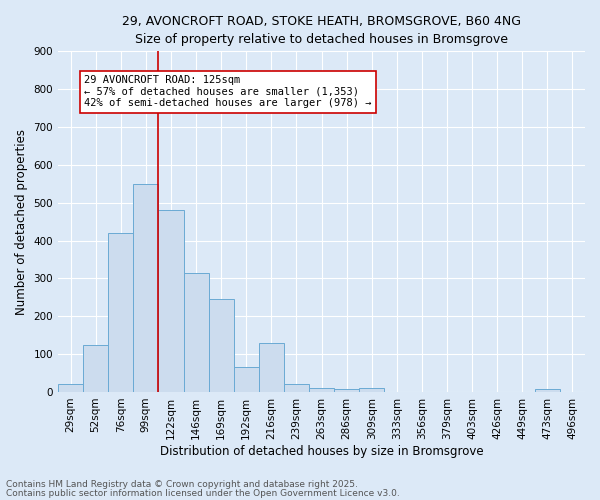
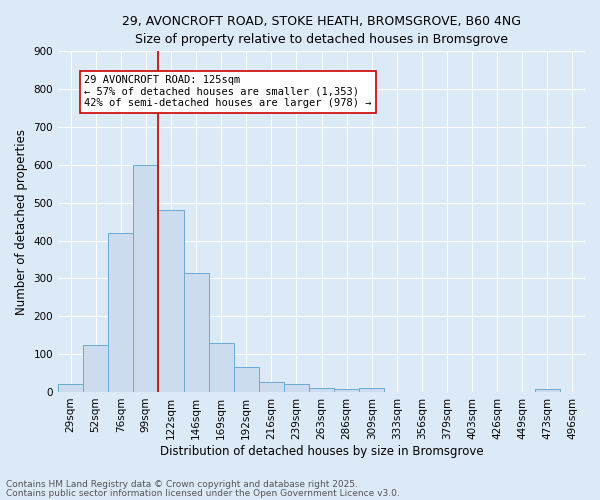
99sqm: 550 -> 600
169sqm: 245 -> 130
216sqm: 130 -> 27
